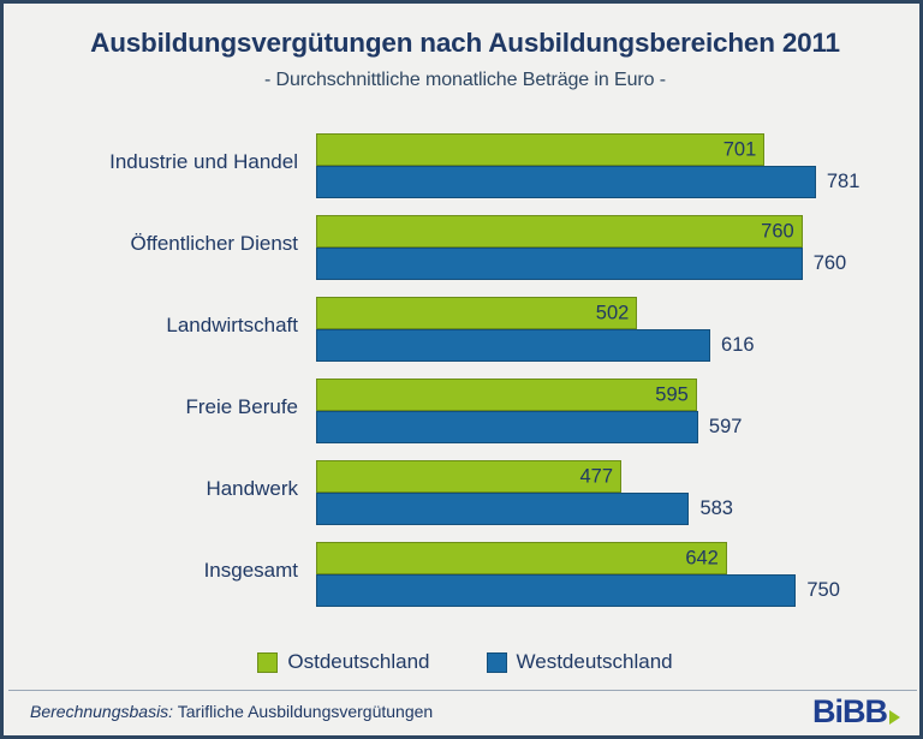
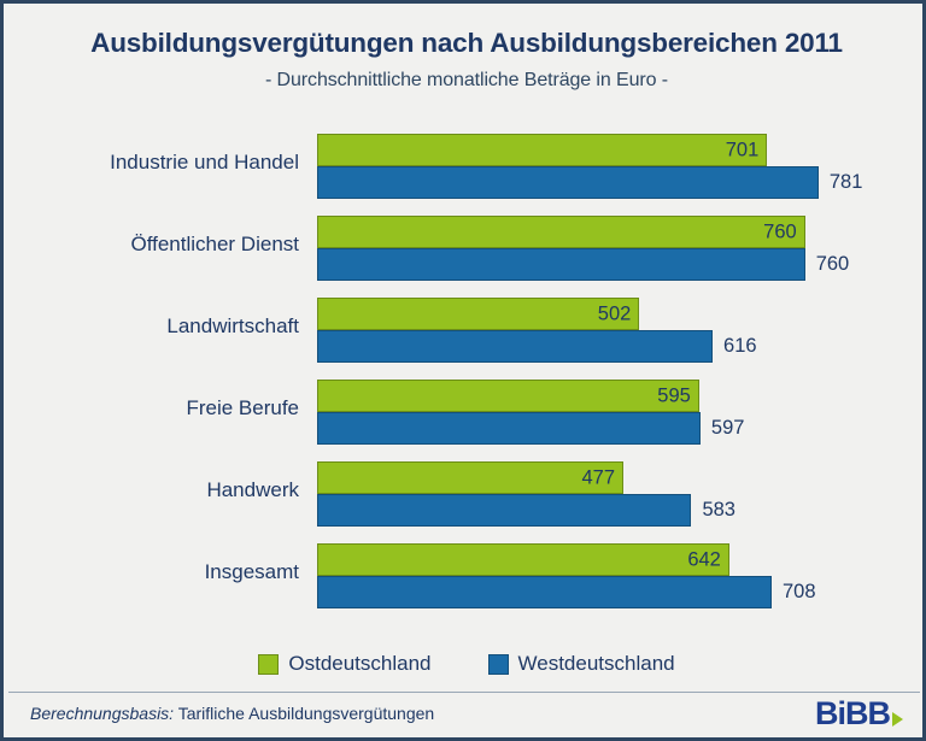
Westdeutschland/Insgesamt: 750 -> 708
